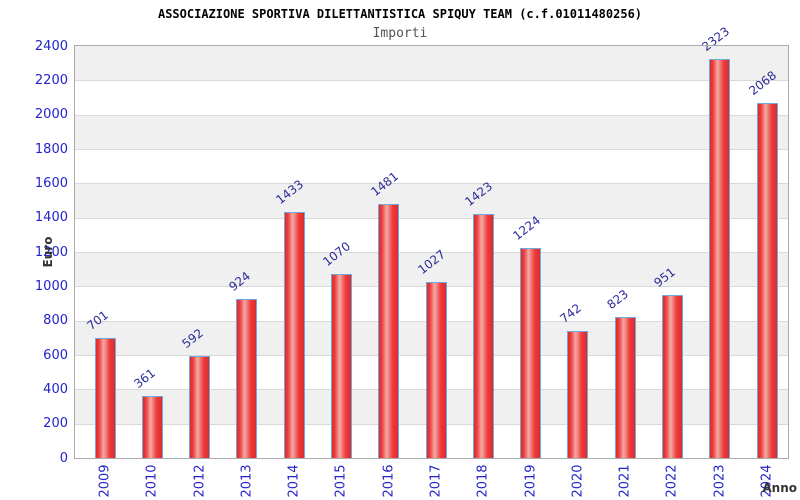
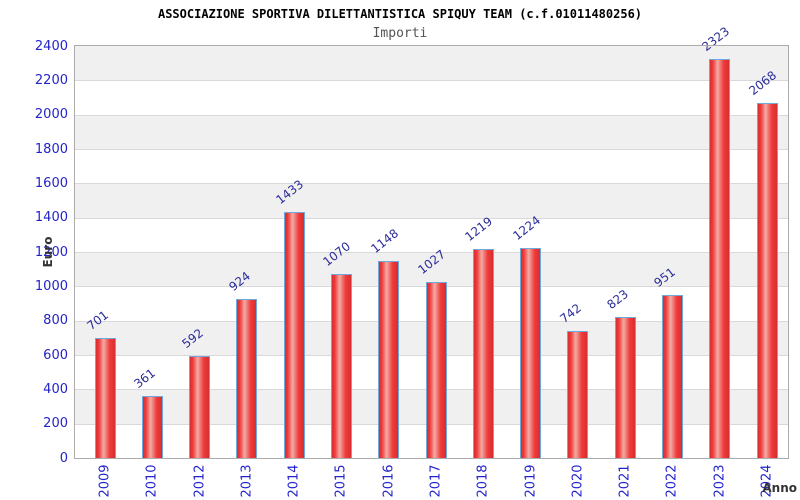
2016: 1481 -> 1148
2018: 1423 -> 1219
